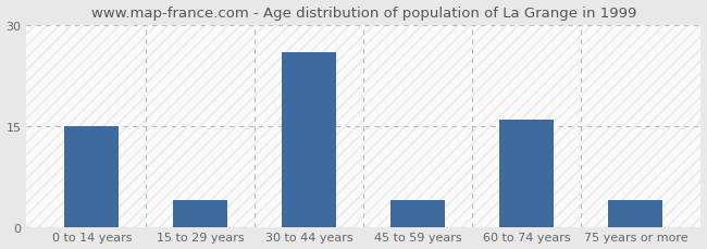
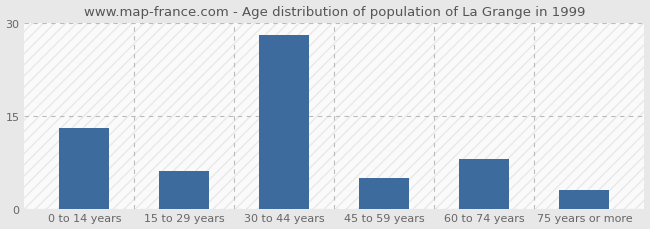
0 to 14 years: 15 -> 13
15 to 29 years: 4 -> 6
30 to 44 years: 26 -> 28
45 to 59 years: 4 -> 5
60 to 74 years: 16 -> 8
75 years or more: 4 -> 3
